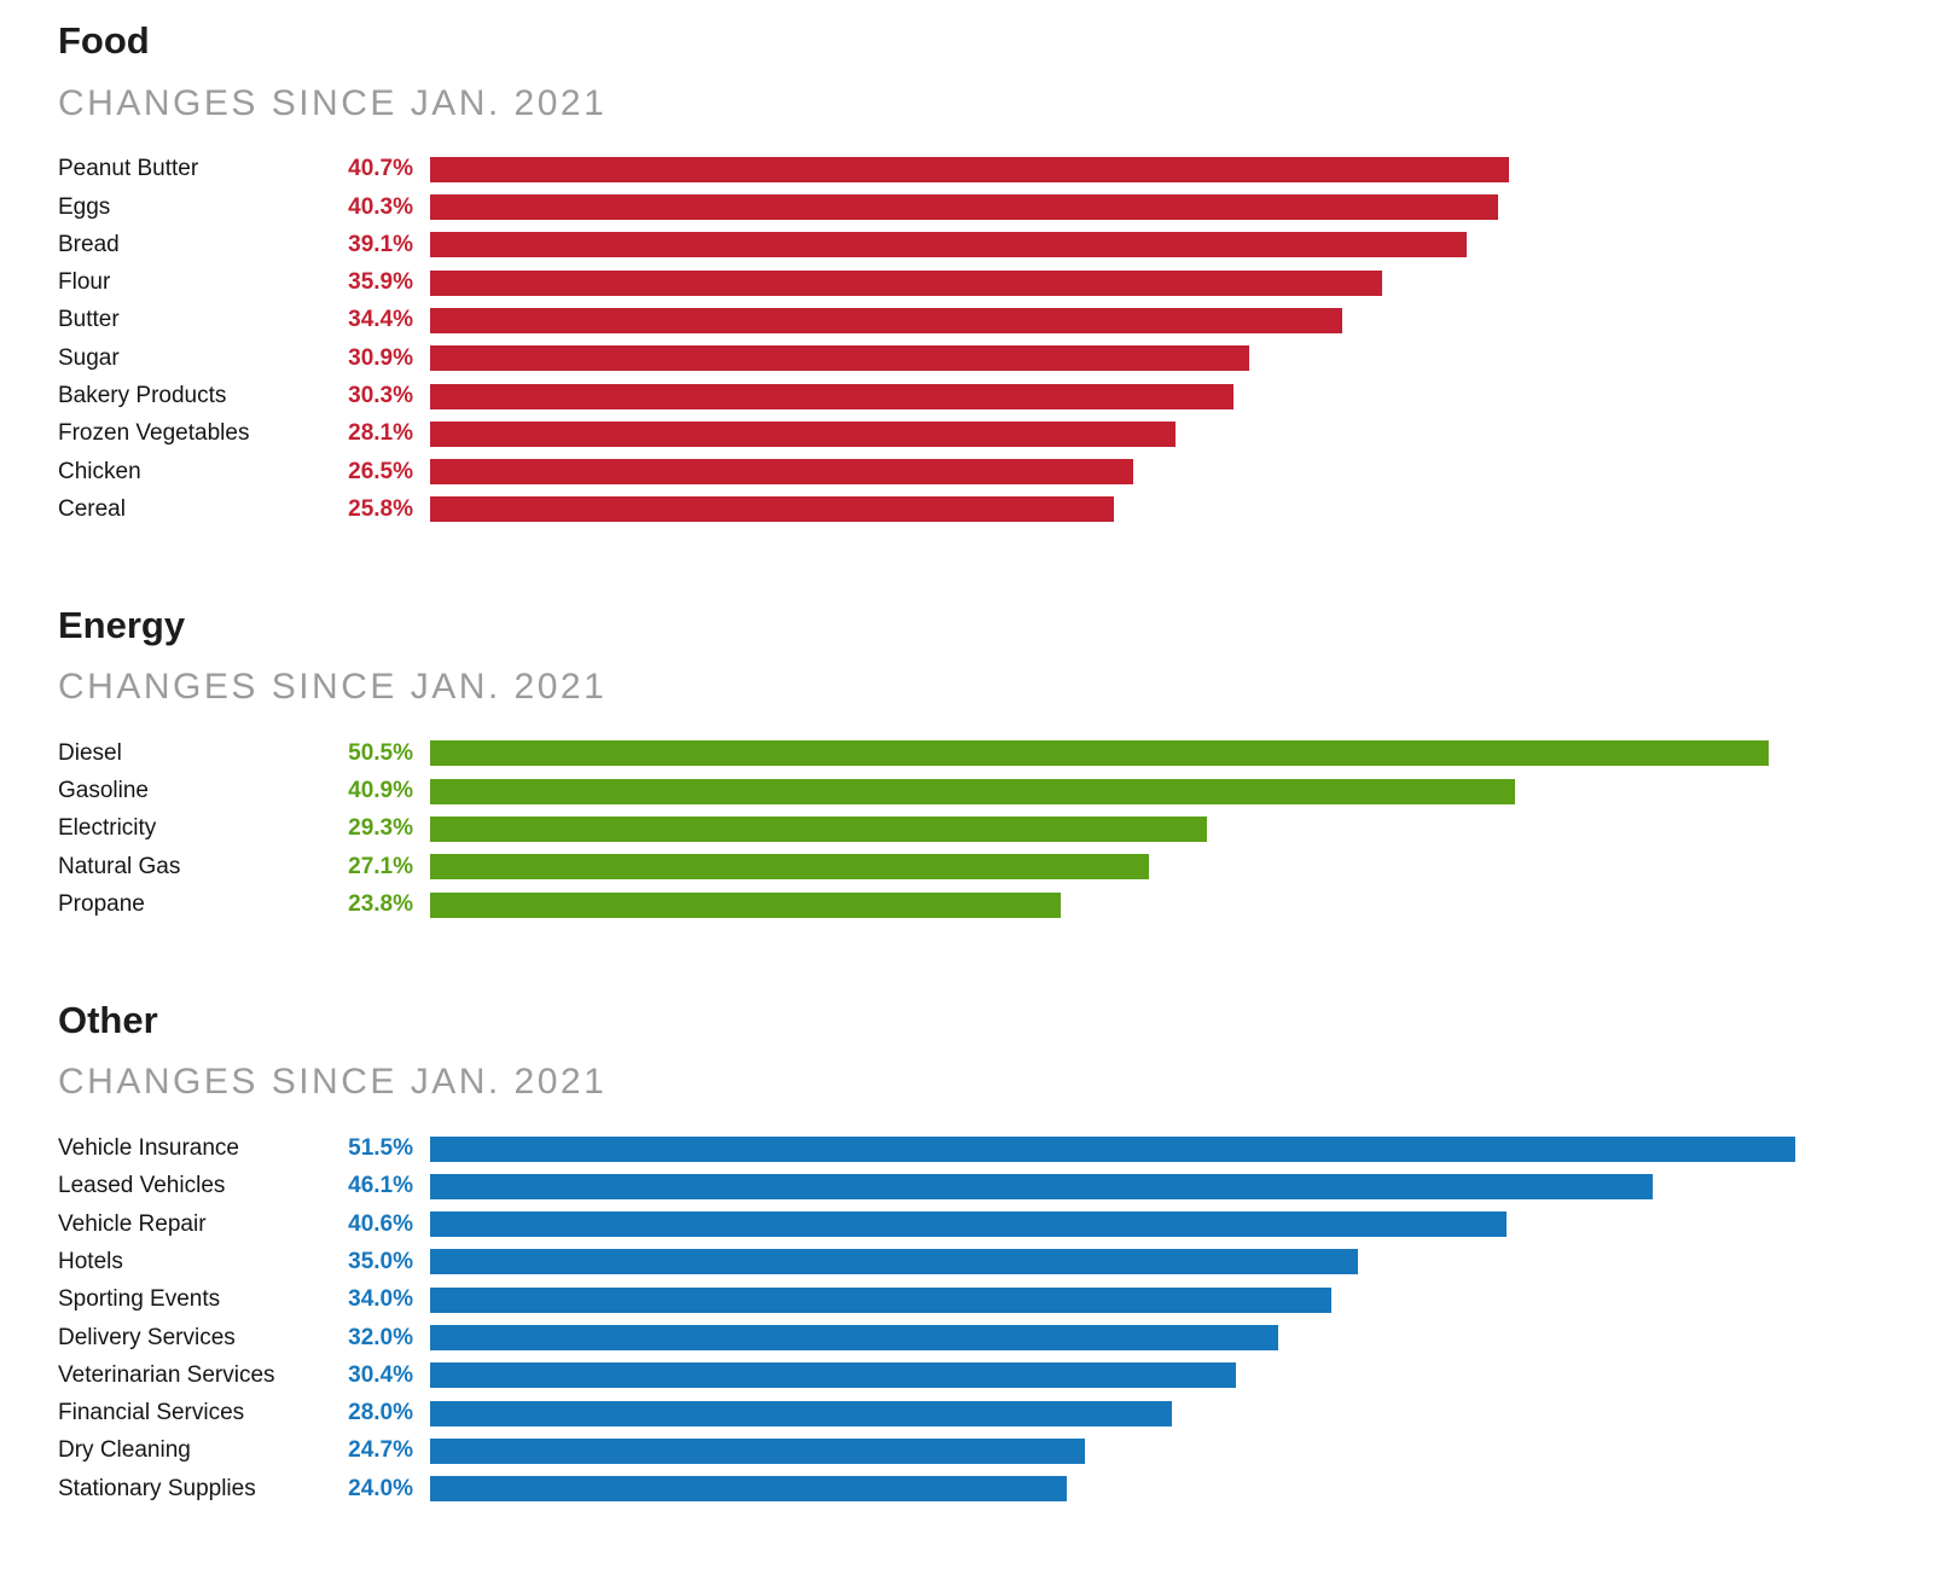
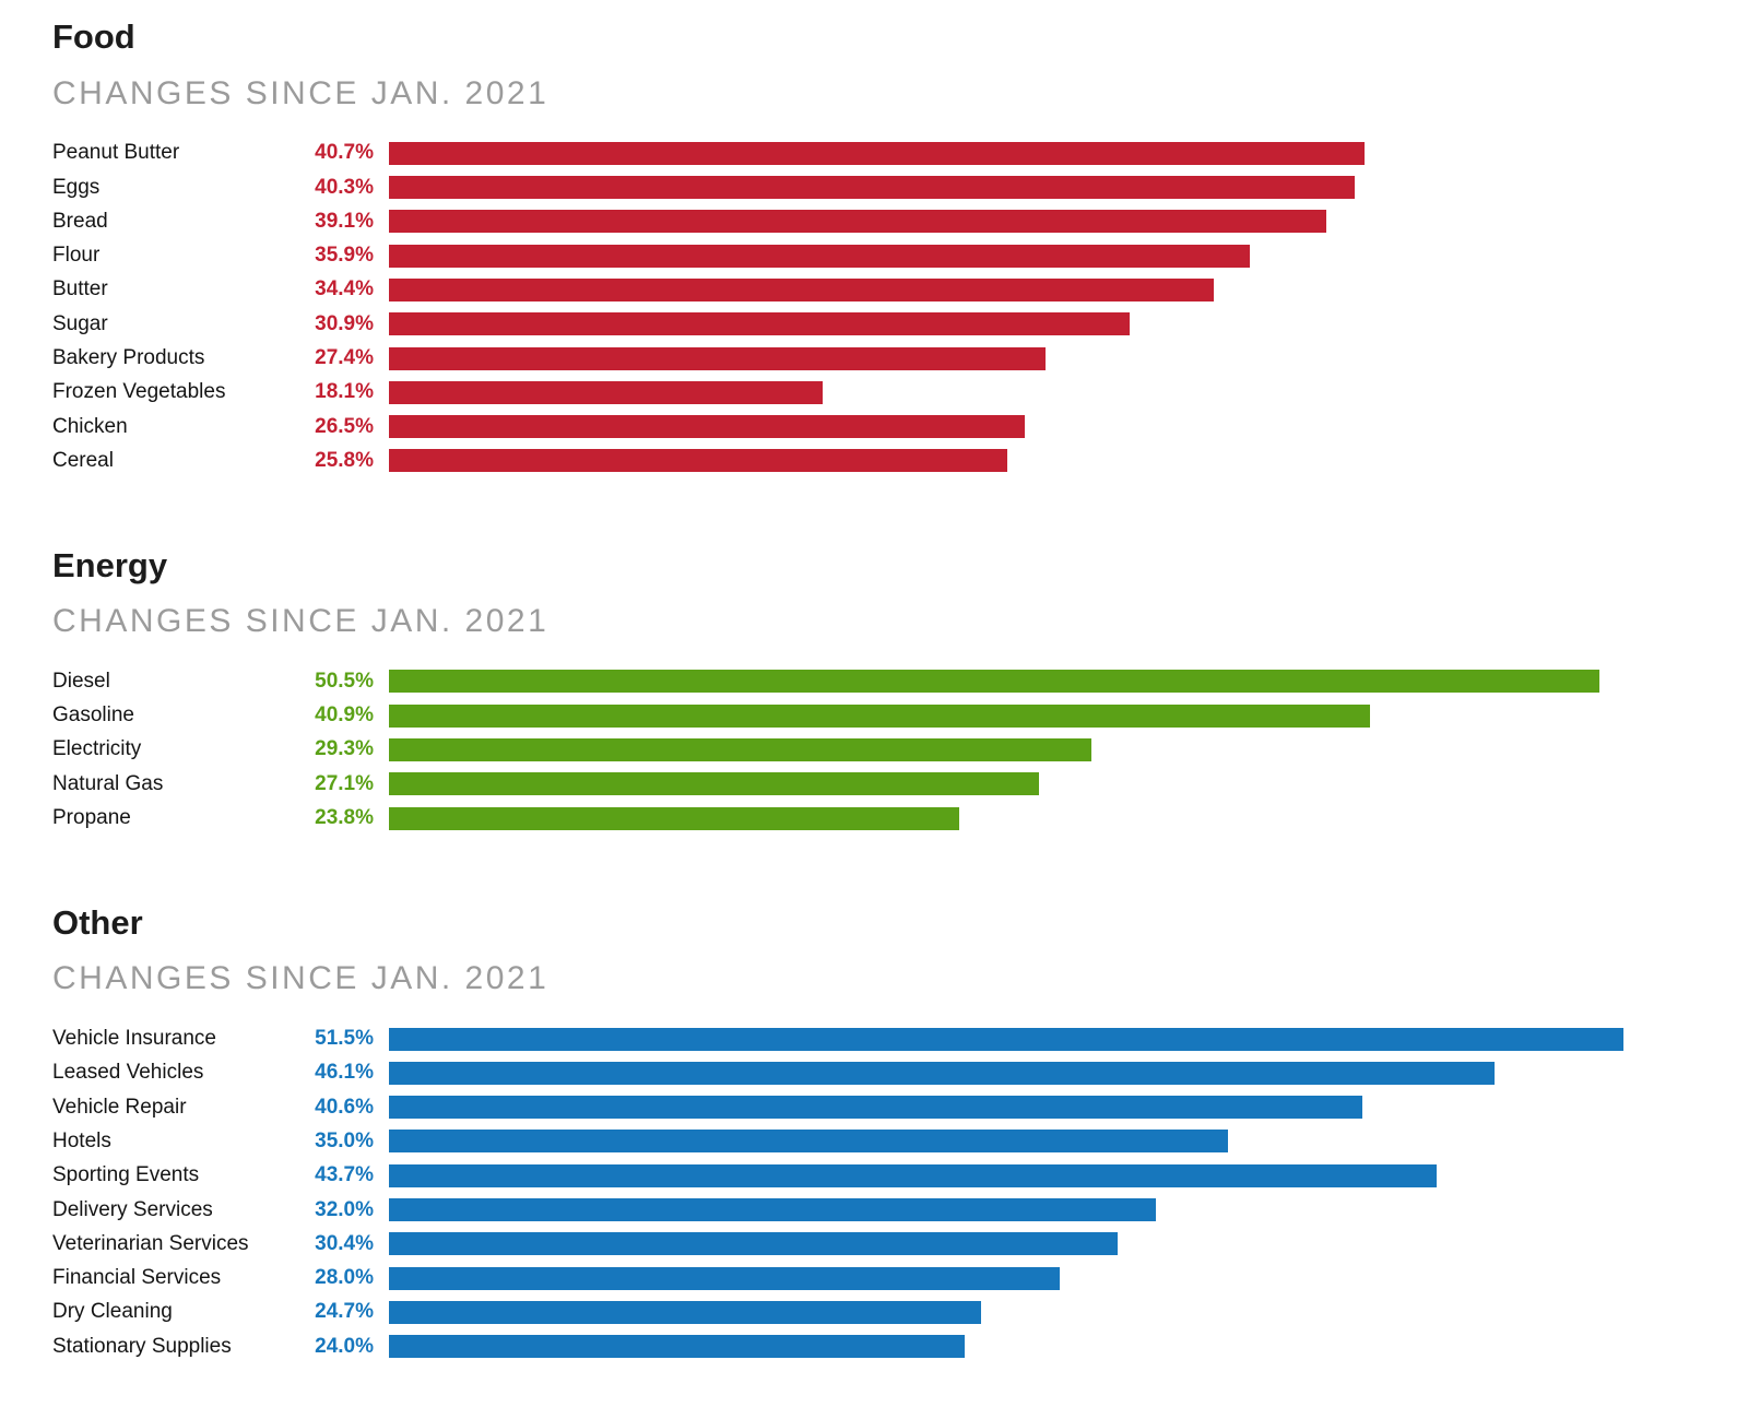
Food/Bakery Products: 30.3% -> 27.4%
Food/Frozen Vegetables: 28.1% -> 18.1%
Other/Sporting Events: 34.0% -> 43.7%
